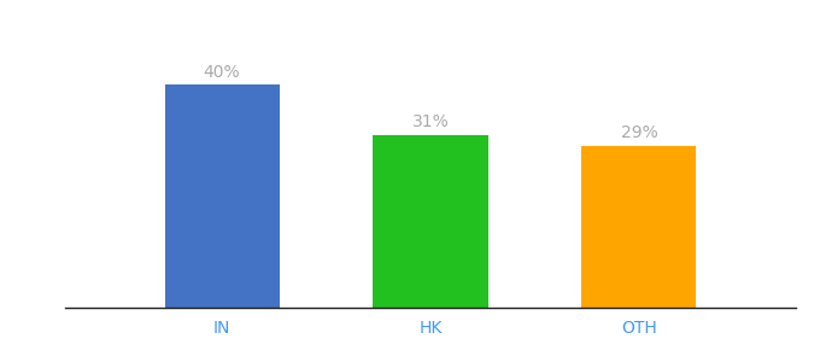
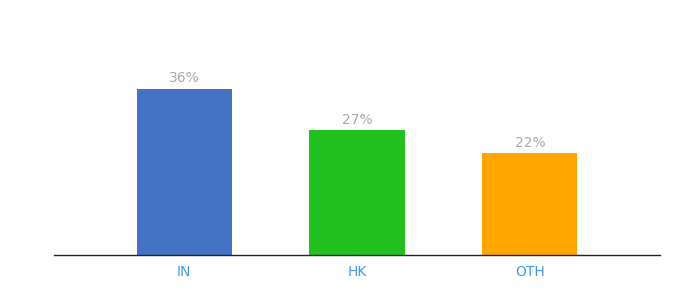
IN: 40% -> 36%
HK: 31% -> 27%
OTH: 29% -> 22%
